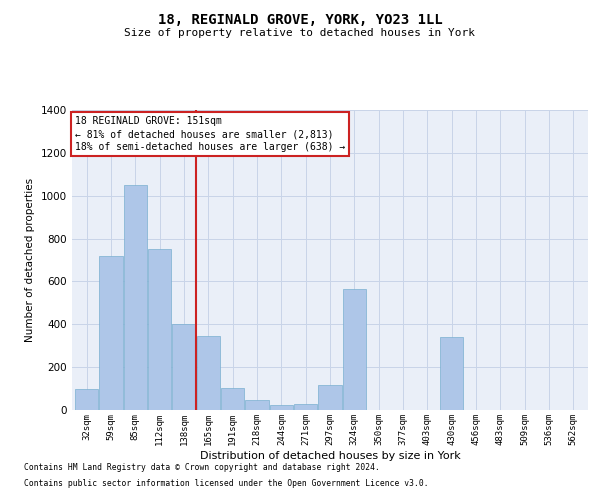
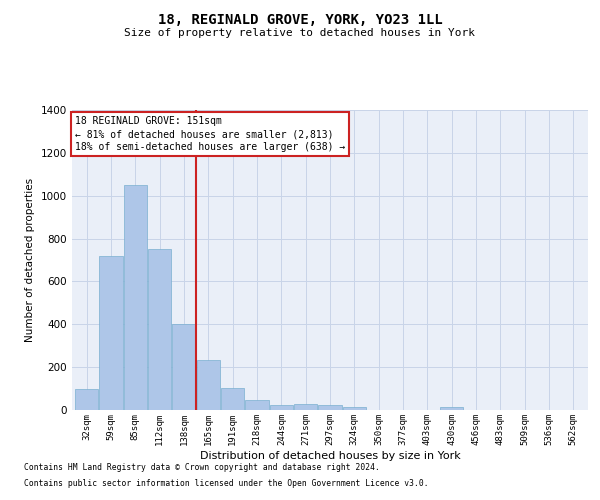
165sqm: 345 -> 235
297sqm: 115 -> 22
324sqm: 565 -> 15
430sqm: 340 -> 15
